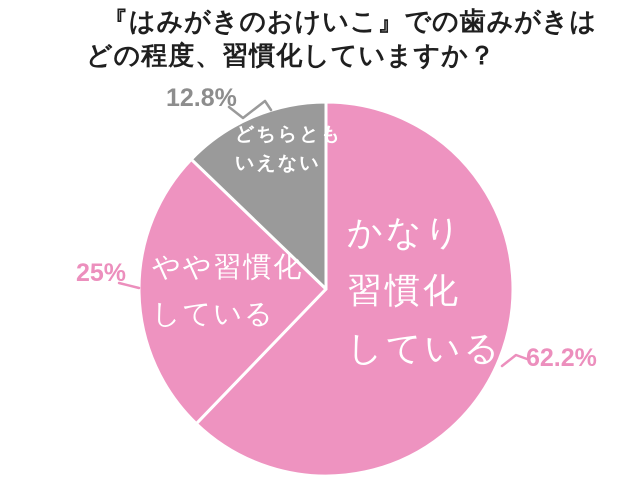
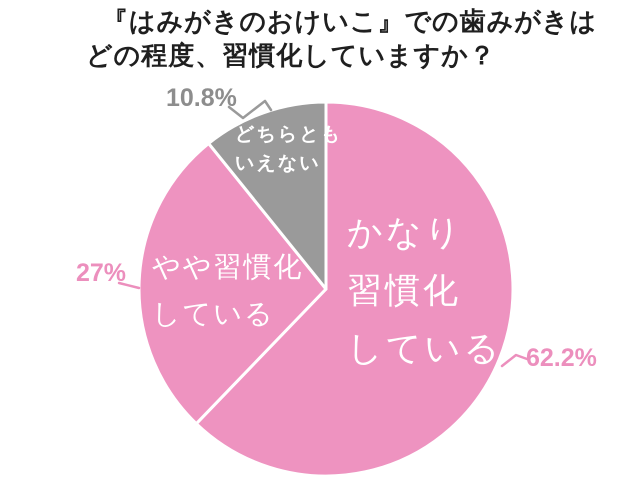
やや習慣化している: 25% -> 27%
どちらともいえない: 12.8% -> 10.8%
